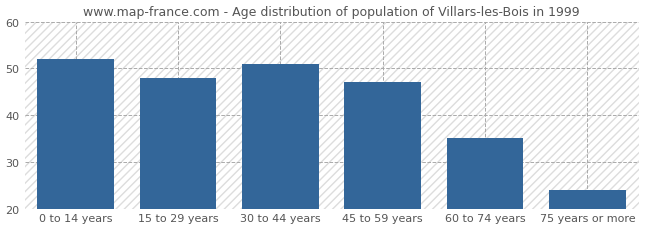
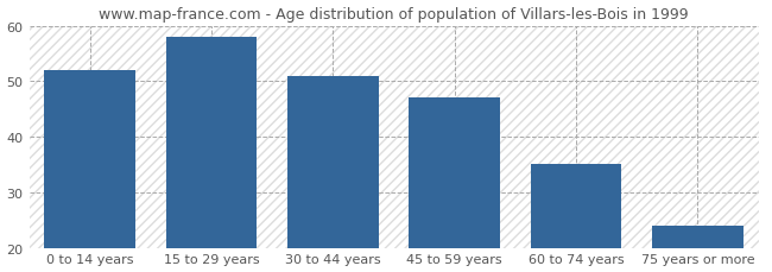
15 to 29 years: 48 -> 58
